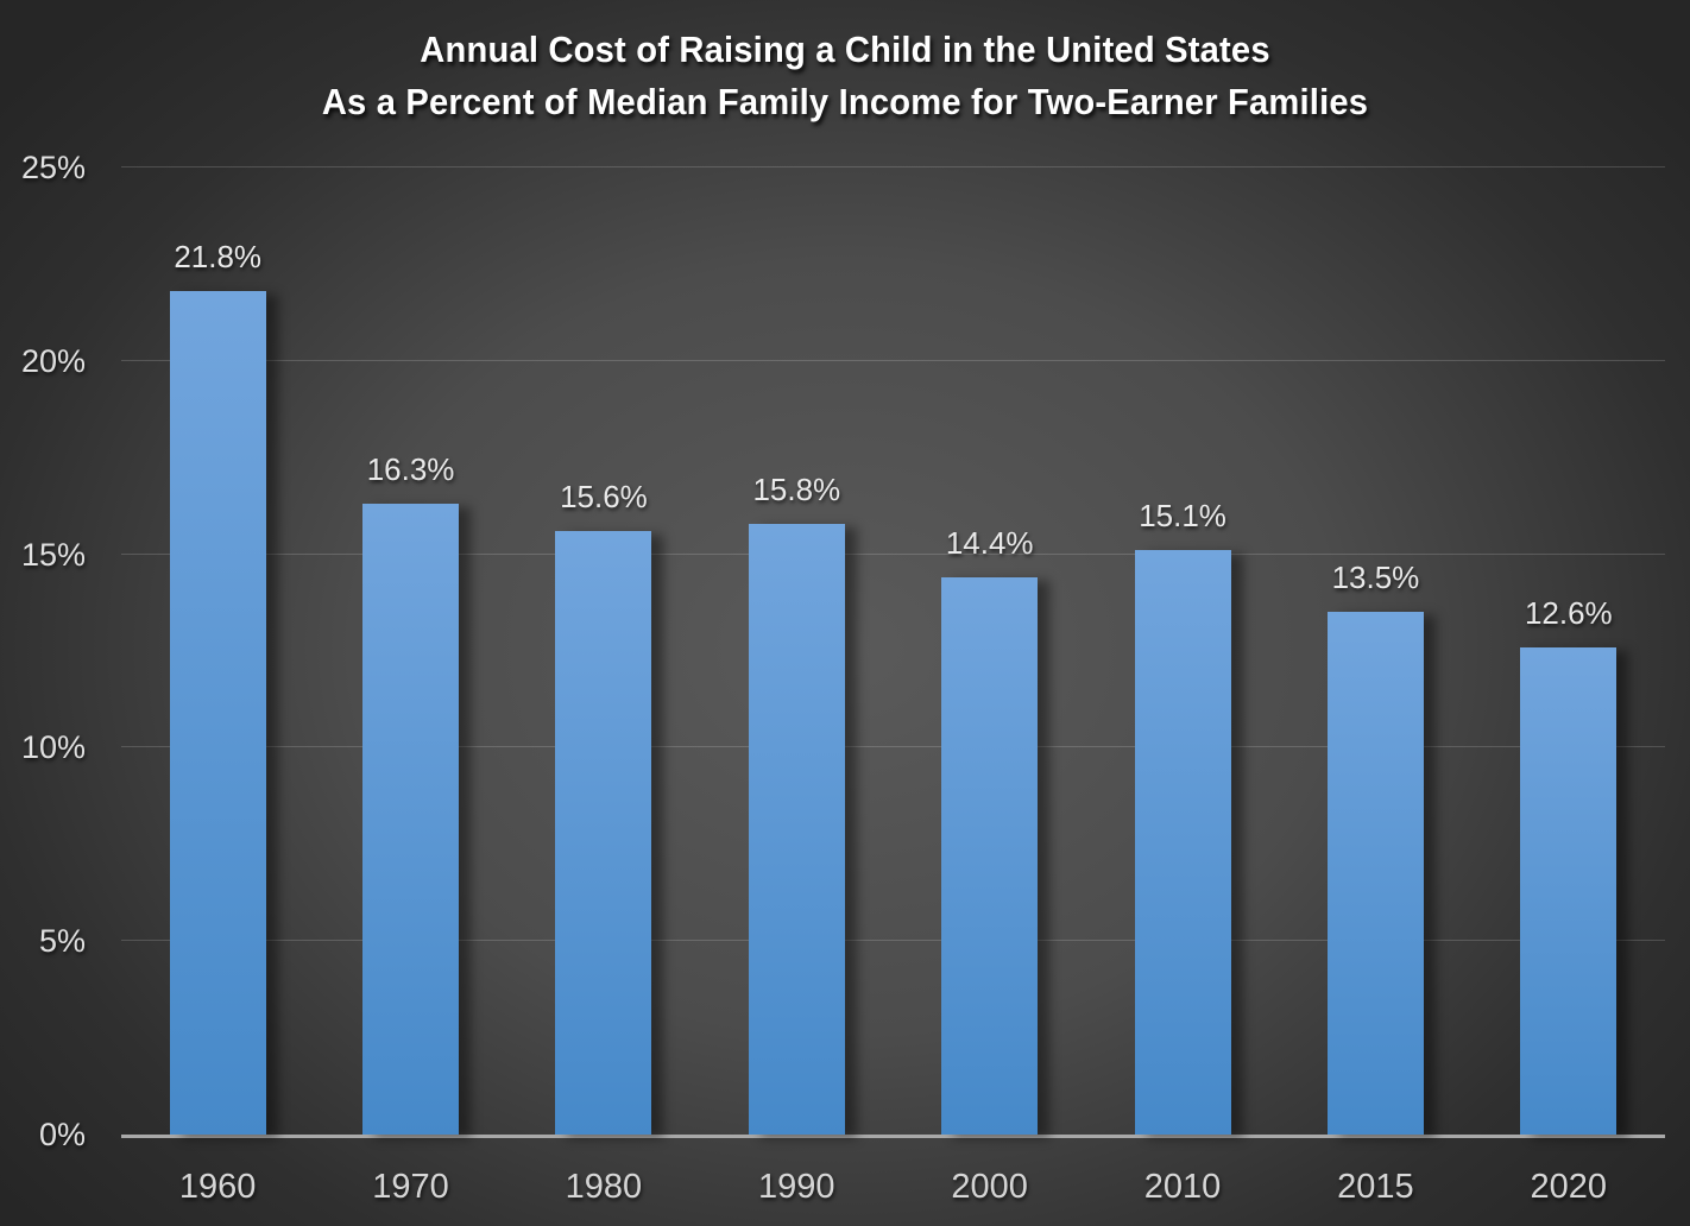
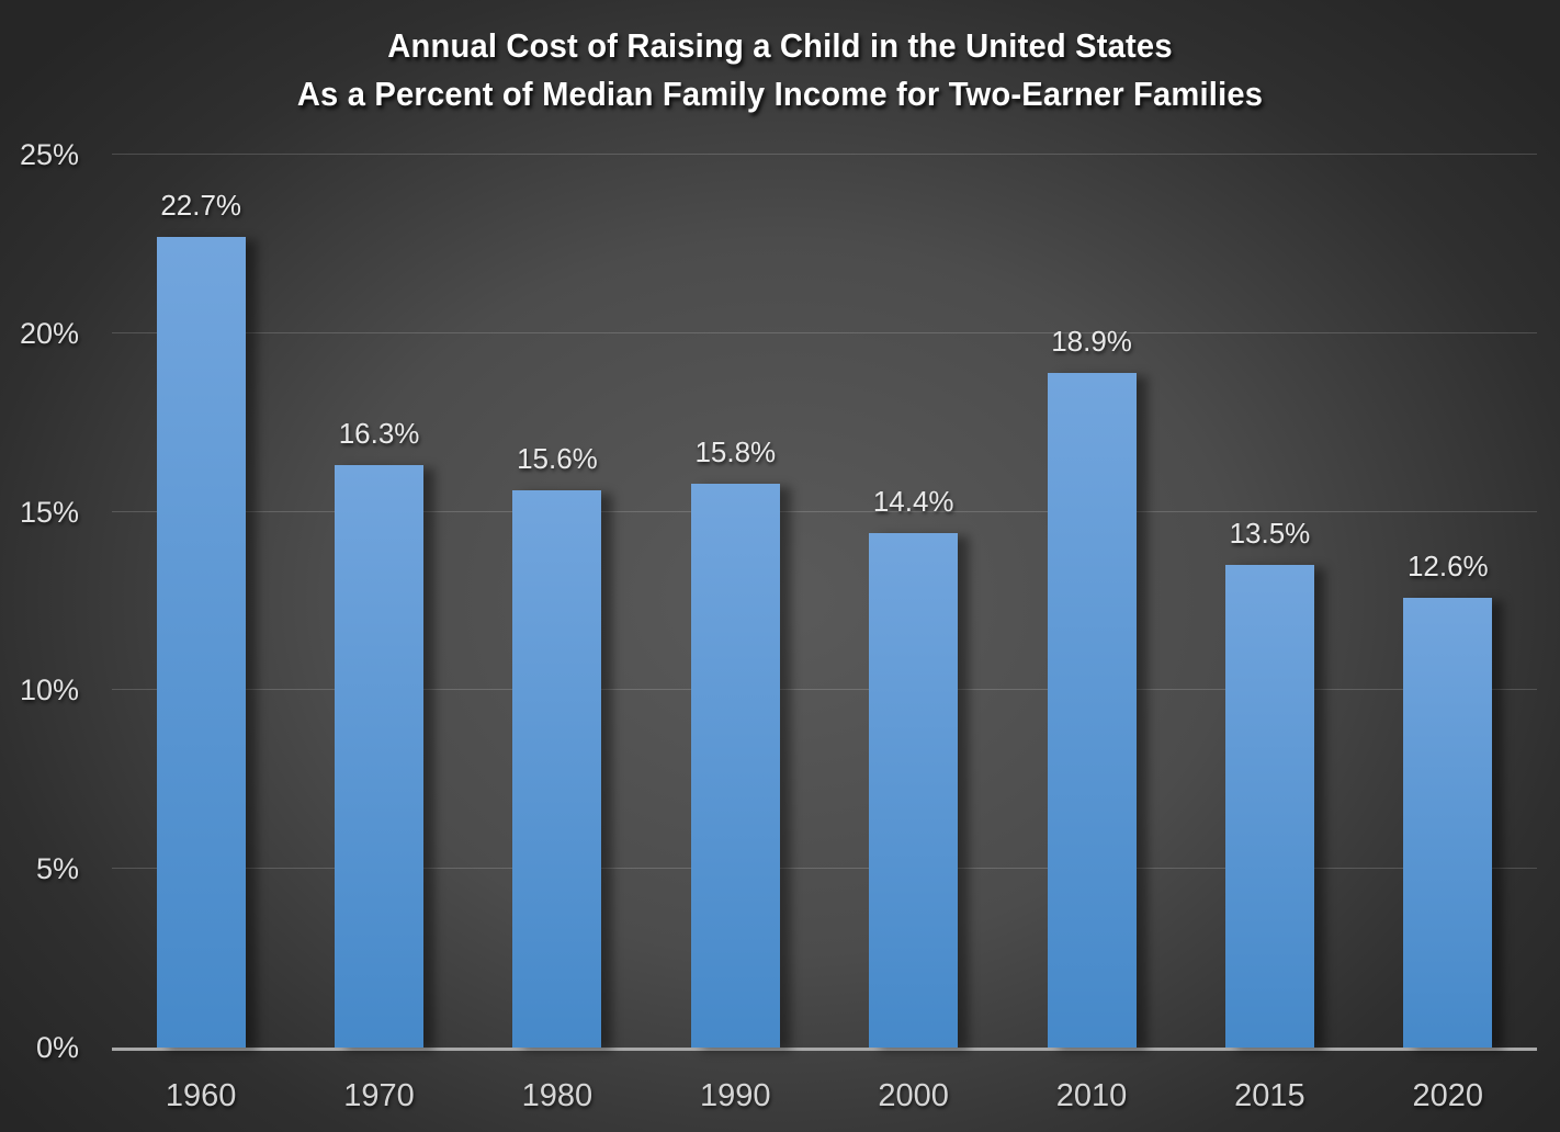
1960: 21.8% -> 22.7%
2010: 15.1% -> 18.9%
